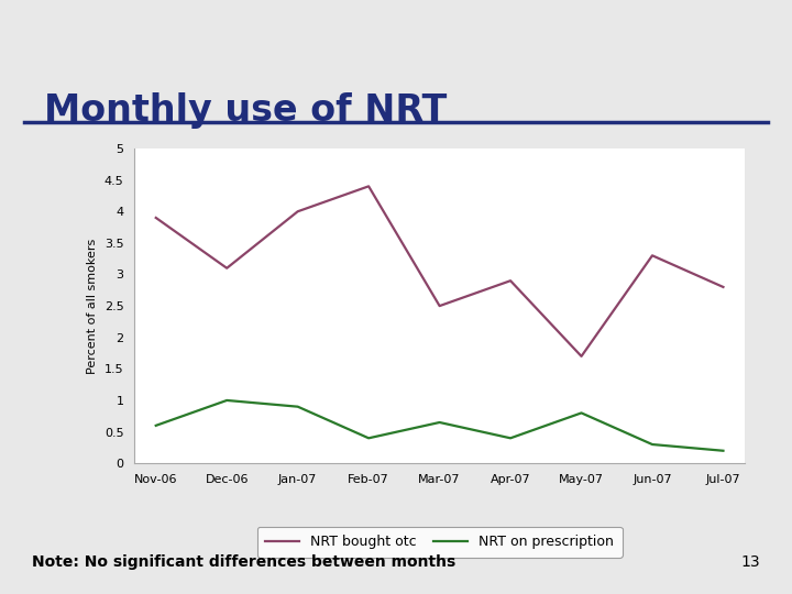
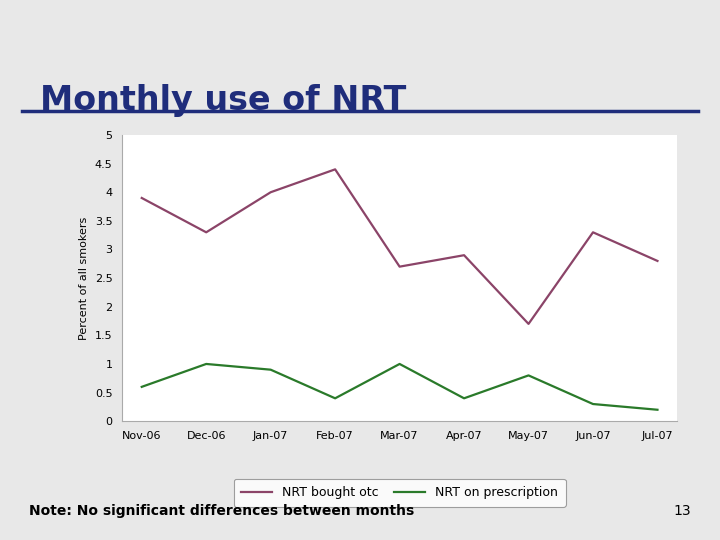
NRT bought otc/Dec-06: 3.1 -> 3.3
NRT bought otc/Mar-07: 2.5 -> 2.7
NRT on prescription/Mar-07: 0.65 -> 1.00
